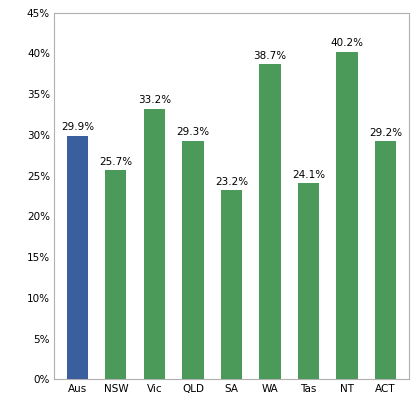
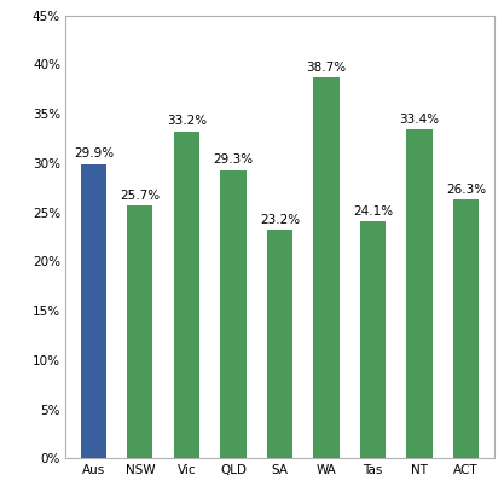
NT: 40.2% -> 33.4%
ACT: 29.2% -> 26.3%
